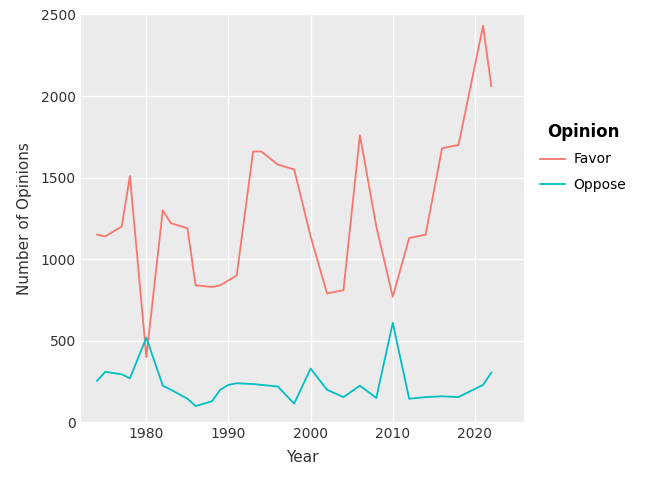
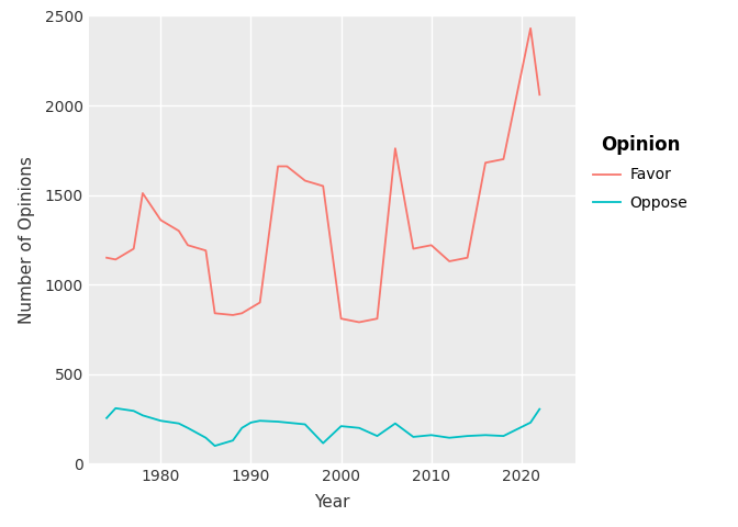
Favor/1980: 400 -> 1360
Oppose/1980: 520 -> 240
Favor/2000: 1140 -> 810
Oppose/2000: 330 -> 210
Favor/2010: 770 -> 1220
Oppose/2010: 610 -> 160
